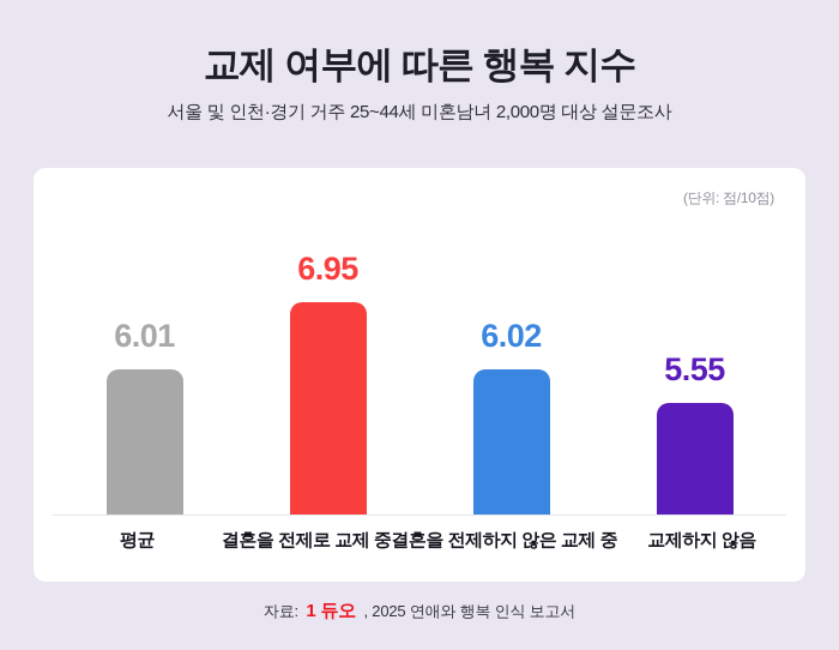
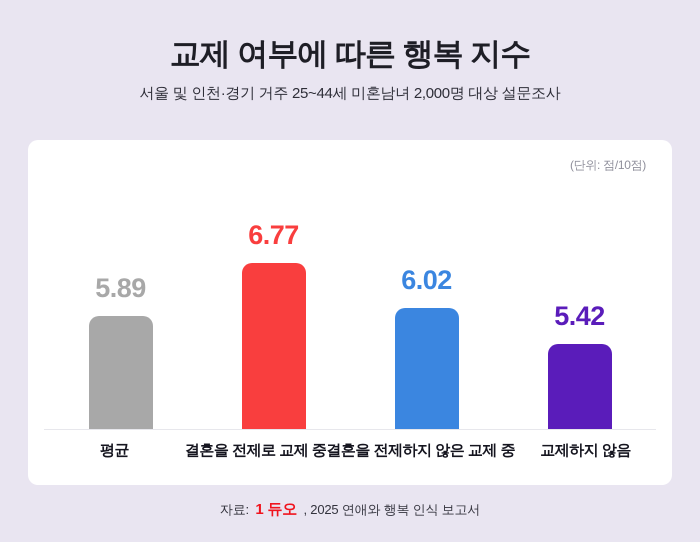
평균: 6.01 -> 5.89
결혼을 전제로 교제 중: 6.95 -> 6.77
교제하지 않음: 5.55 -> 5.42
